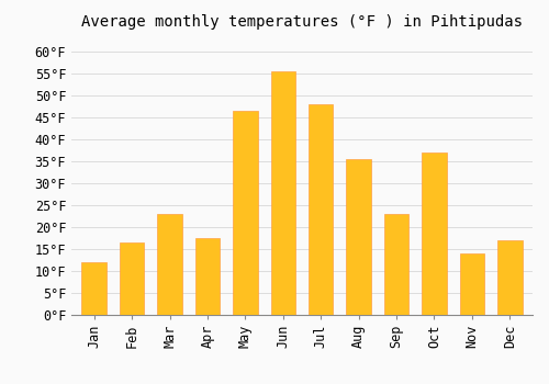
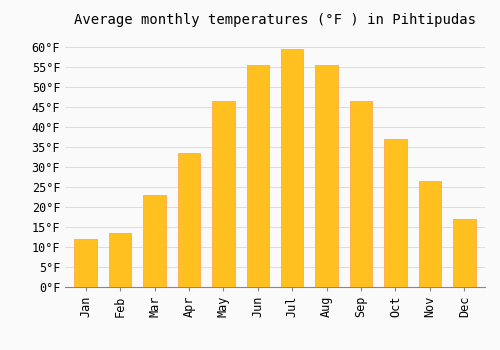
Feb: 16.5°F -> 13.5°F
Apr: 17.5°F -> 33.5°F
Jul: 48.0°F -> 59.5°F
Aug: 35.5°F -> 55.5°F
Sep: 23.0°F -> 46.5°F
Nov: 14.0°F -> 26.5°F
